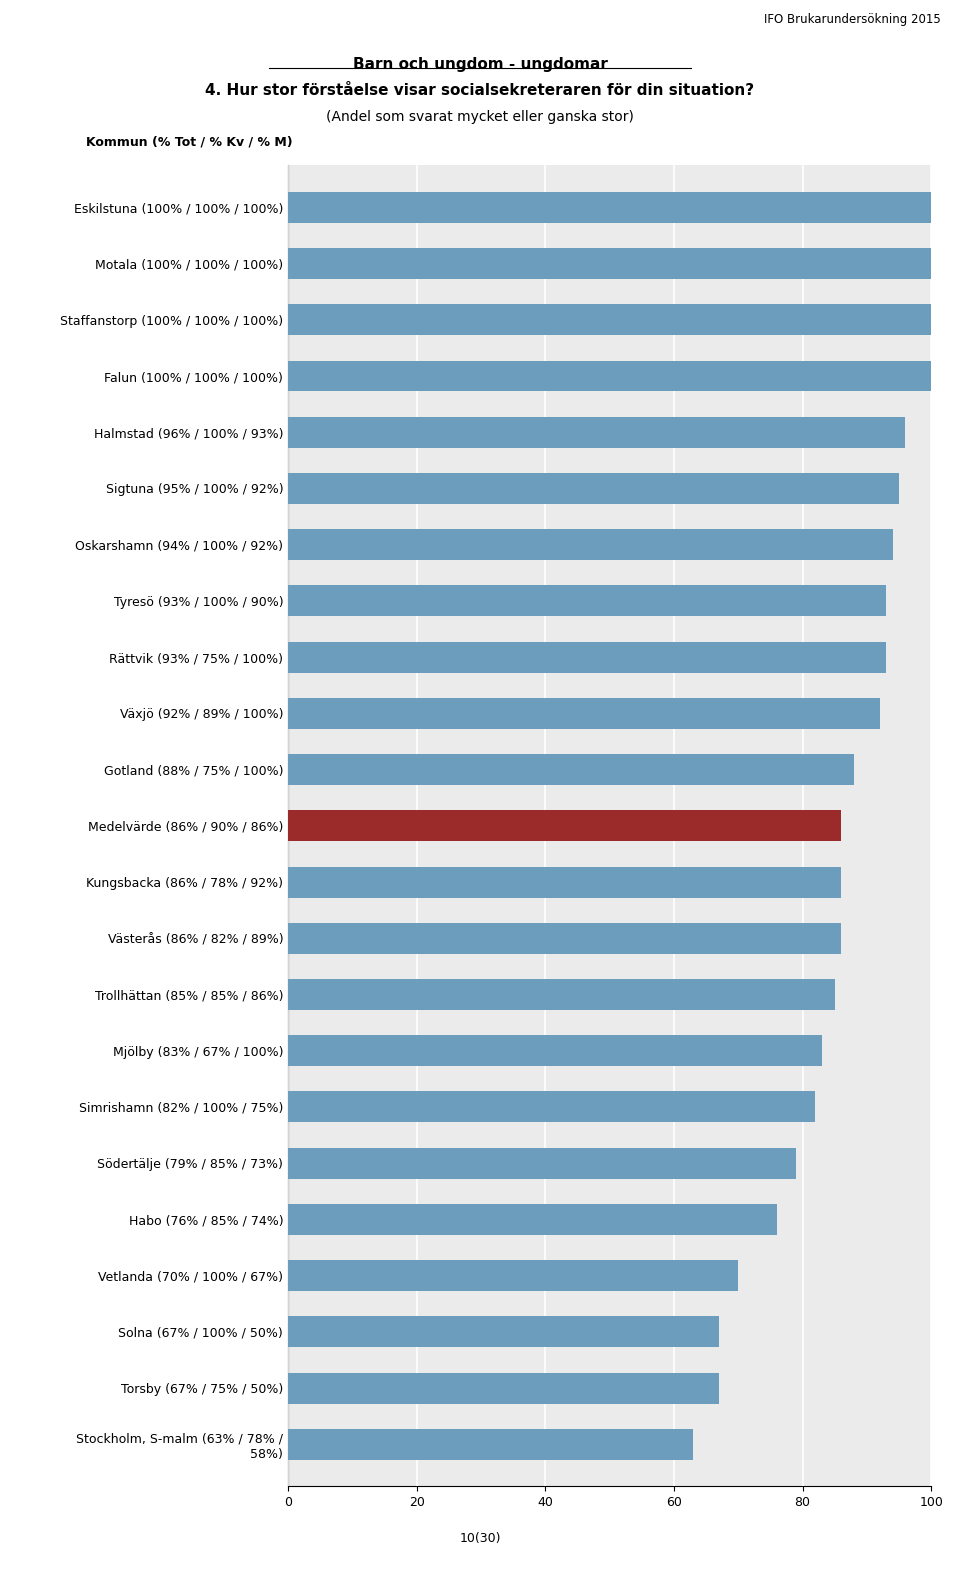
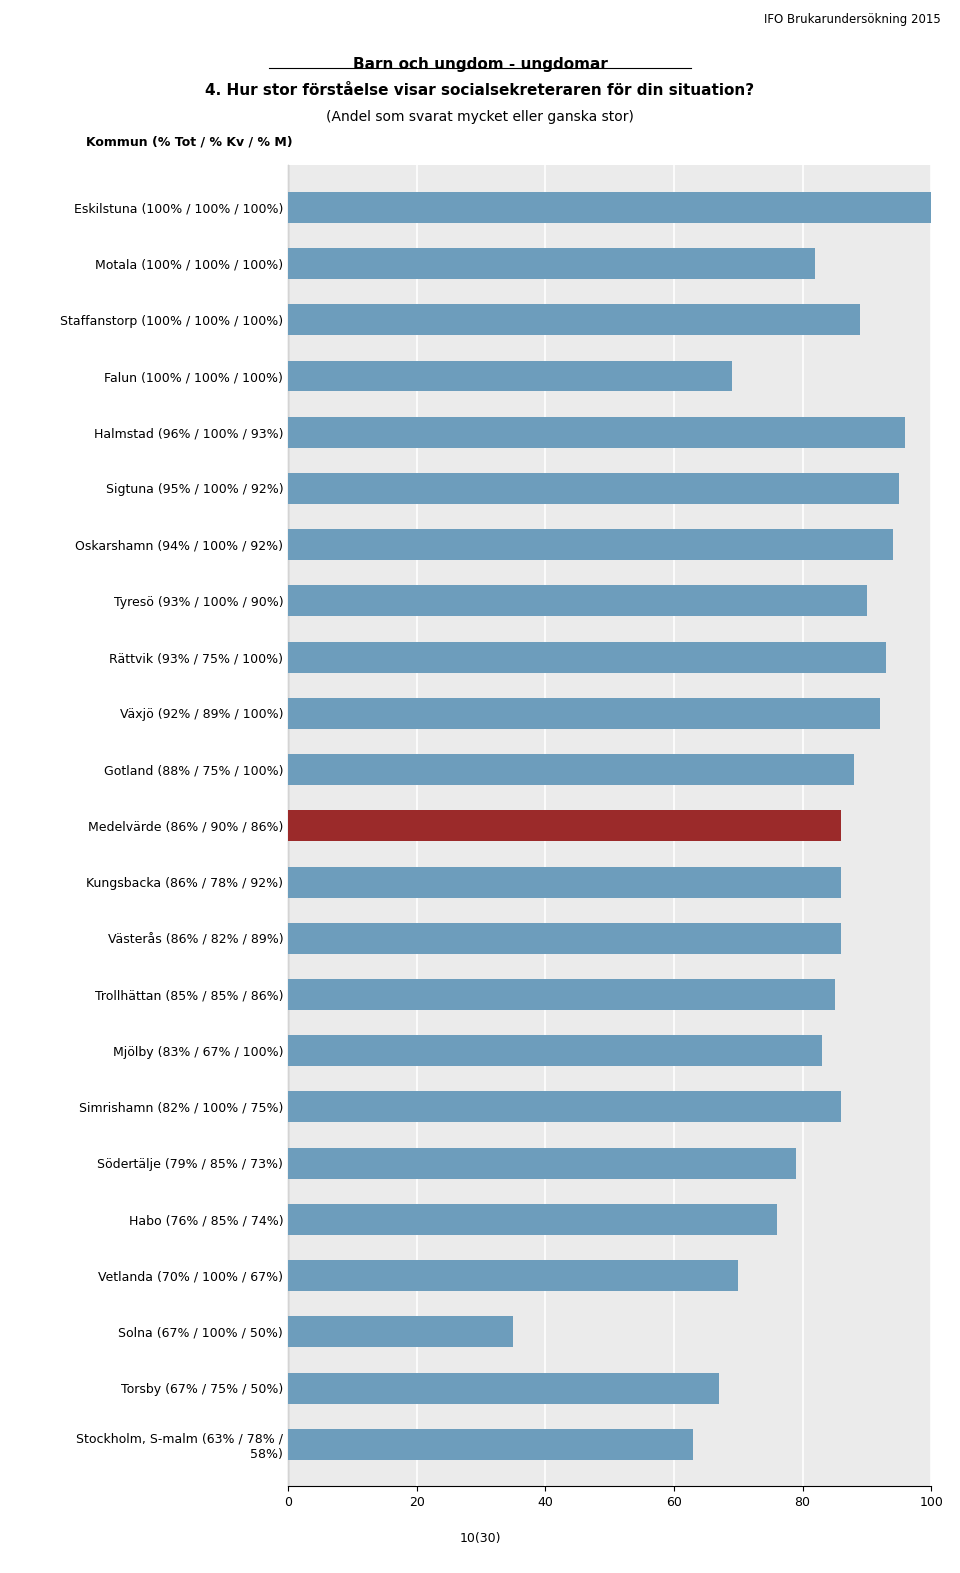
Motala (100% / 100% / 100%): 100 -> 82
Staffanstorp (100% / 100% / 100%): 100 -> 89
Falun (100% / 100% / 100%): 100 -> 69
Tyresö (93% / 100% / 90%): 93 -> 90
Simrishamn (82% / 100% / 75%): 82 -> 86
Solna (67% / 100% / 50%): 67 -> 35
